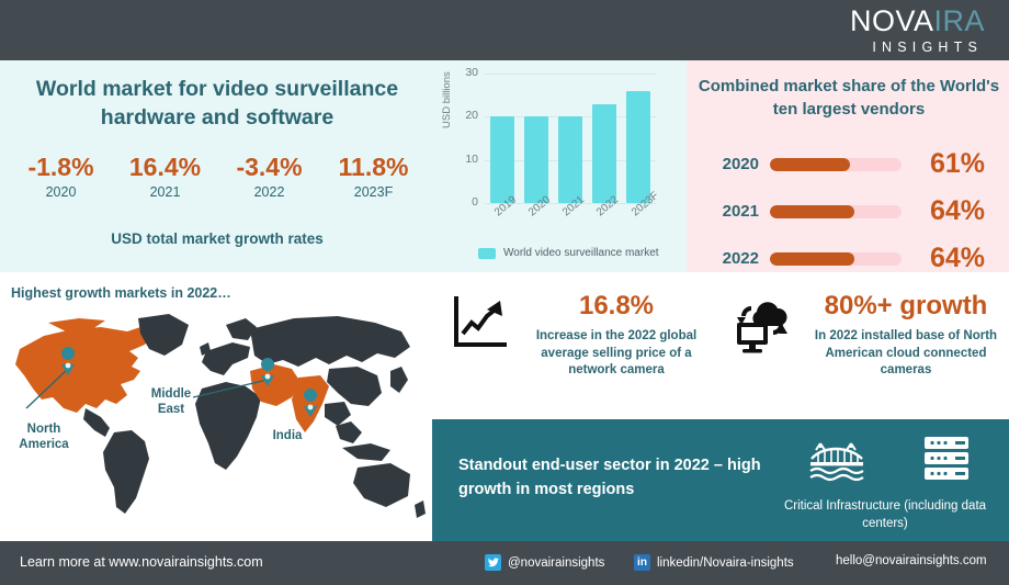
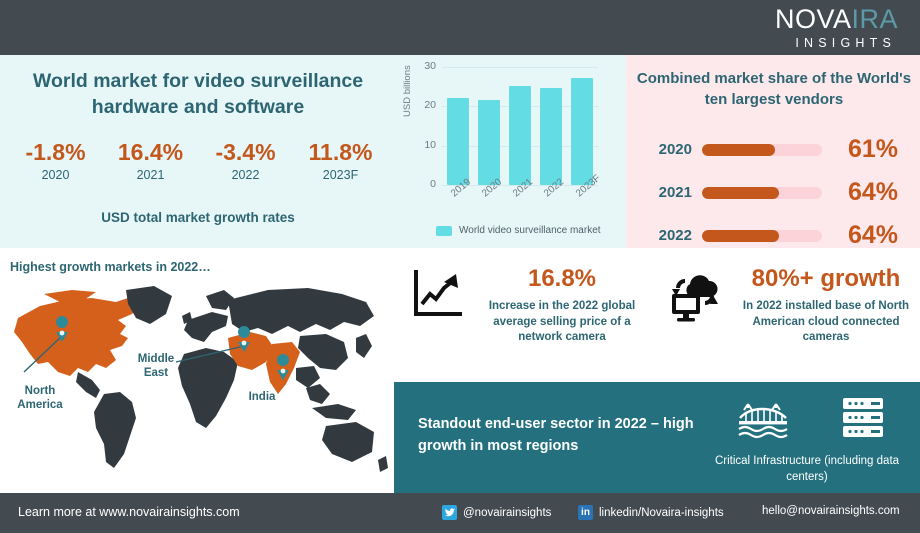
2019: 20 -> 22
2020: 20 -> 22
2021: 20 -> 25
2022: 23 -> 25
2023F: 26 -> 27
